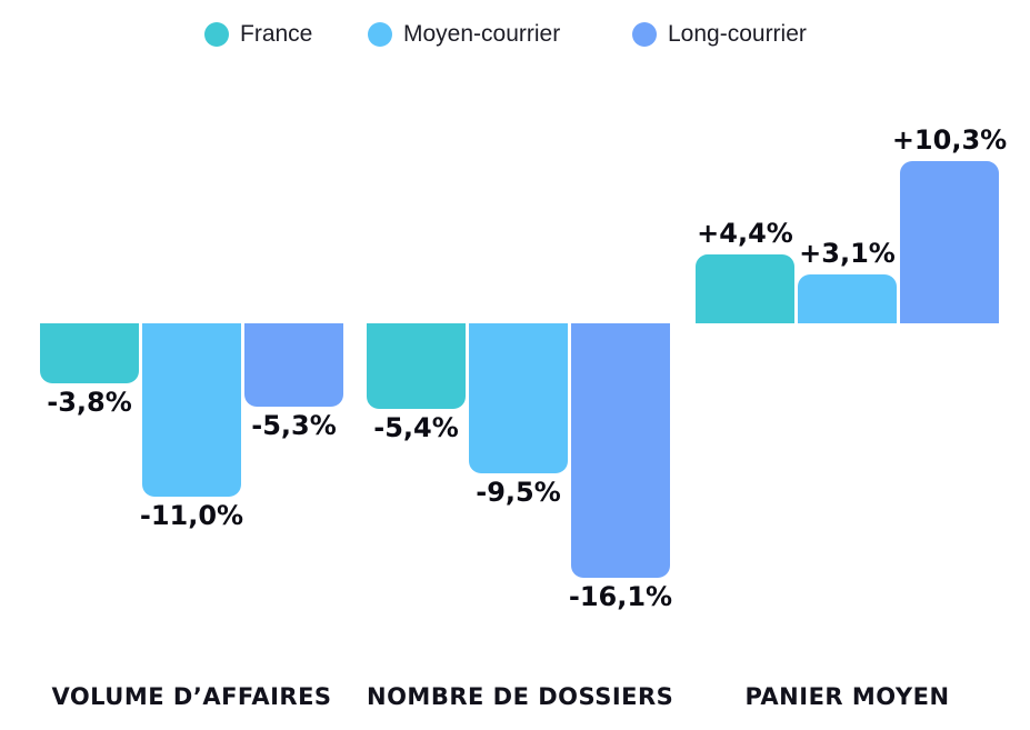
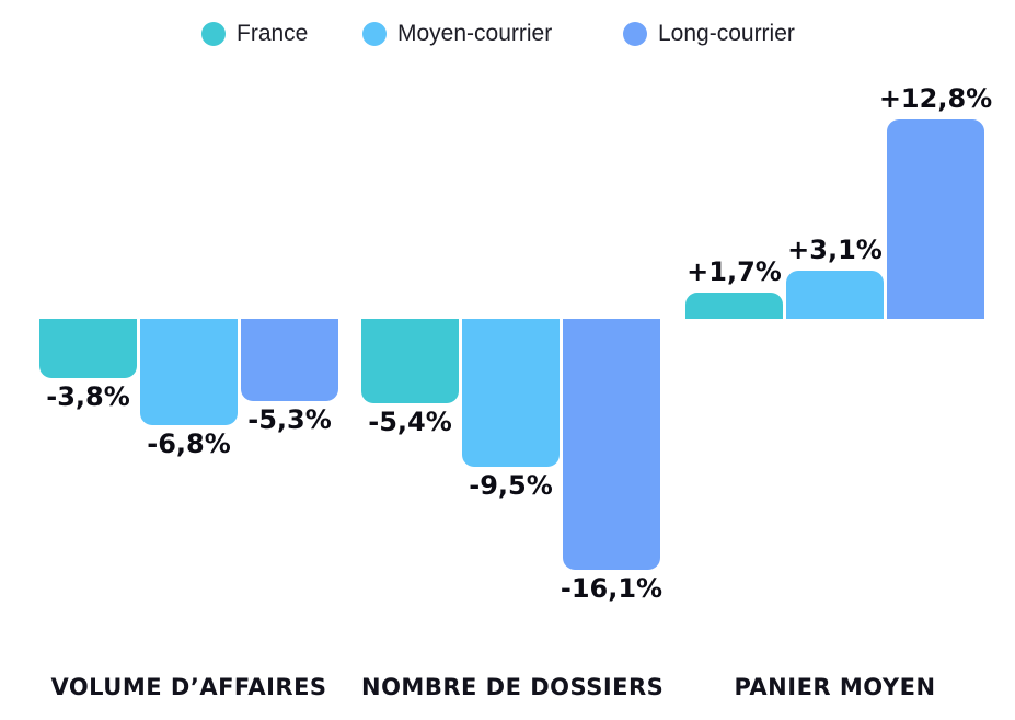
Moyen-courrier/VOLUME D’AFFAIRES: -11,0% -> -6,8%
France/PANIER MOYEN: +4,4% -> +1,7%
Long-courrier/PANIER MOYEN: +10,3% -> +12,8%
